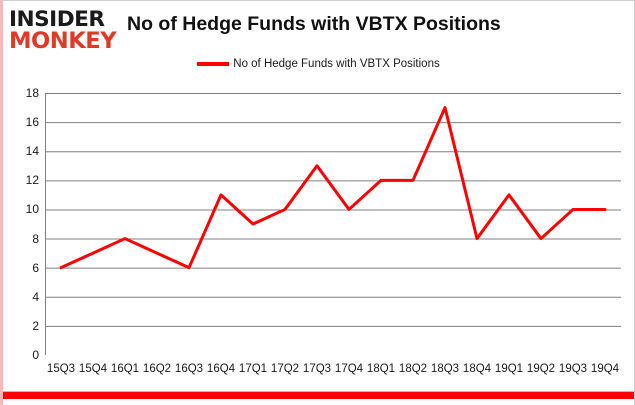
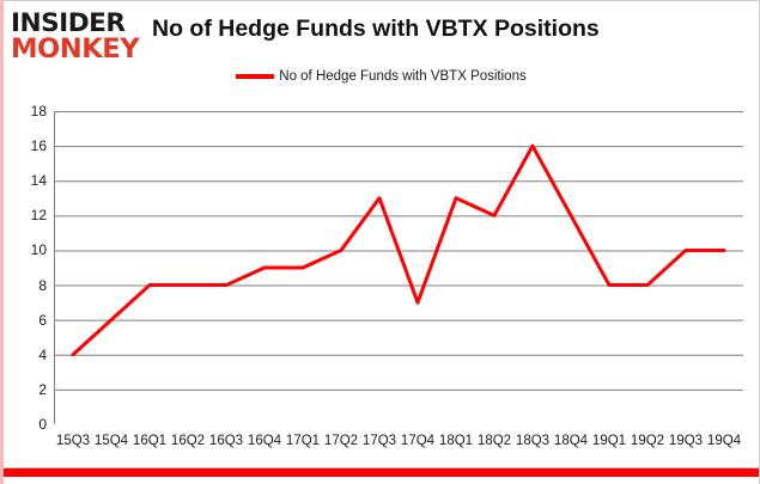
15Q3: 6 -> 4
15Q4: 7 -> 6
16Q2: 7 -> 8
16Q3: 6 -> 8
16Q4: 11 -> 9
17Q4: 10 -> 7
18Q1: 12 -> 13
18Q3: 17 -> 16
18Q4: 8 -> 12
19Q1: 11 -> 8
